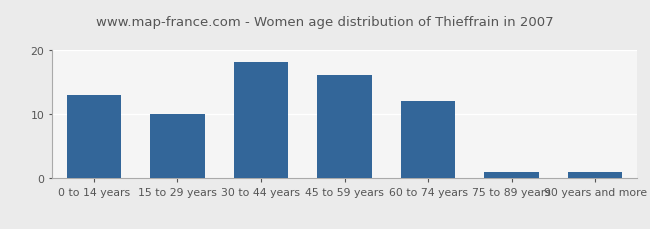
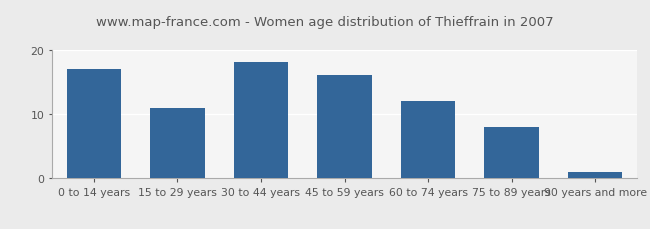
0 to 14 years: 13 -> 17
15 to 29 years: 10 -> 11
75 to 89 years: 1 -> 8
